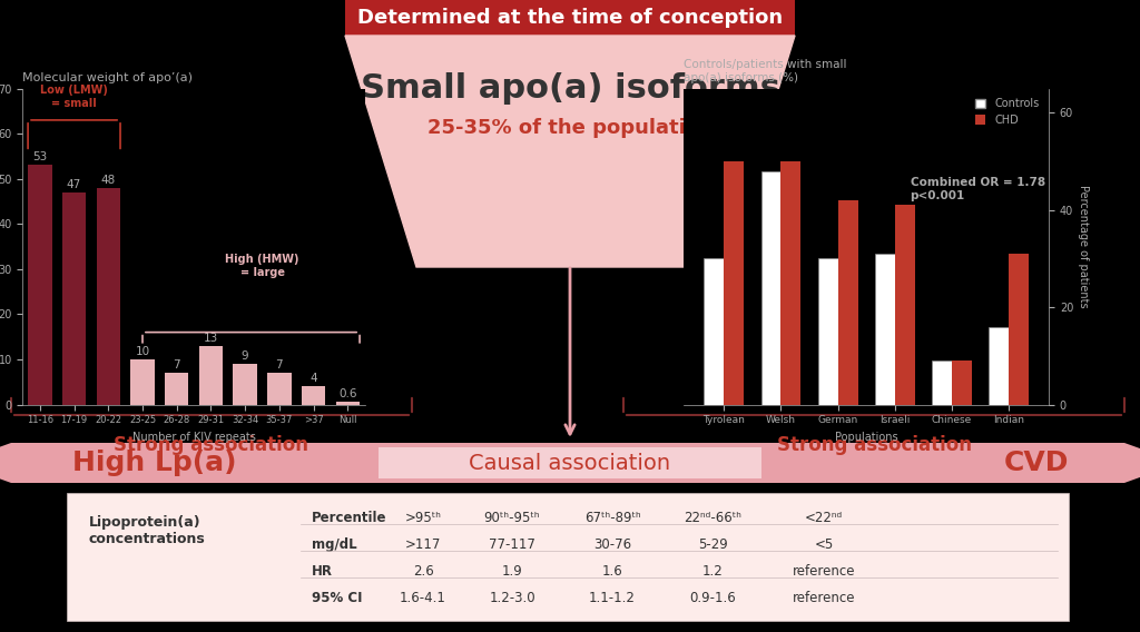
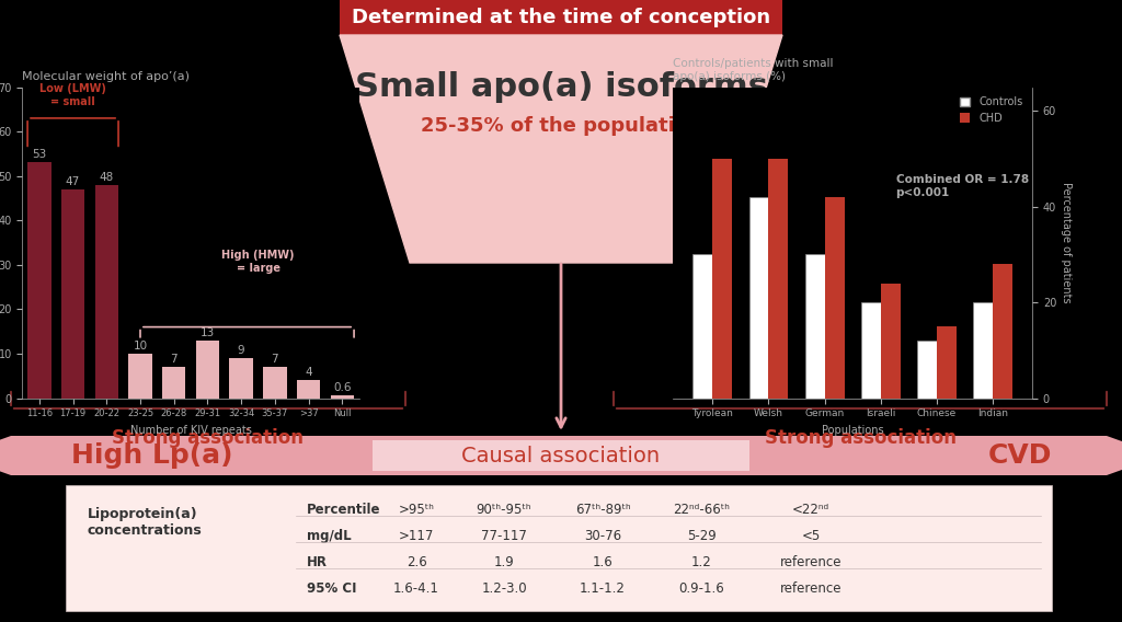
Controls/Welsh: 48 -> 42
Controls/Israeli: 31 -> 20
CHD/Israeli: 41 -> 24
Controls/Chinese: 9 -> 12
CHD/Chinese: 9 -> 15
Controls/Indian: 16 -> 20
CHD/Indian: 31 -> 28
